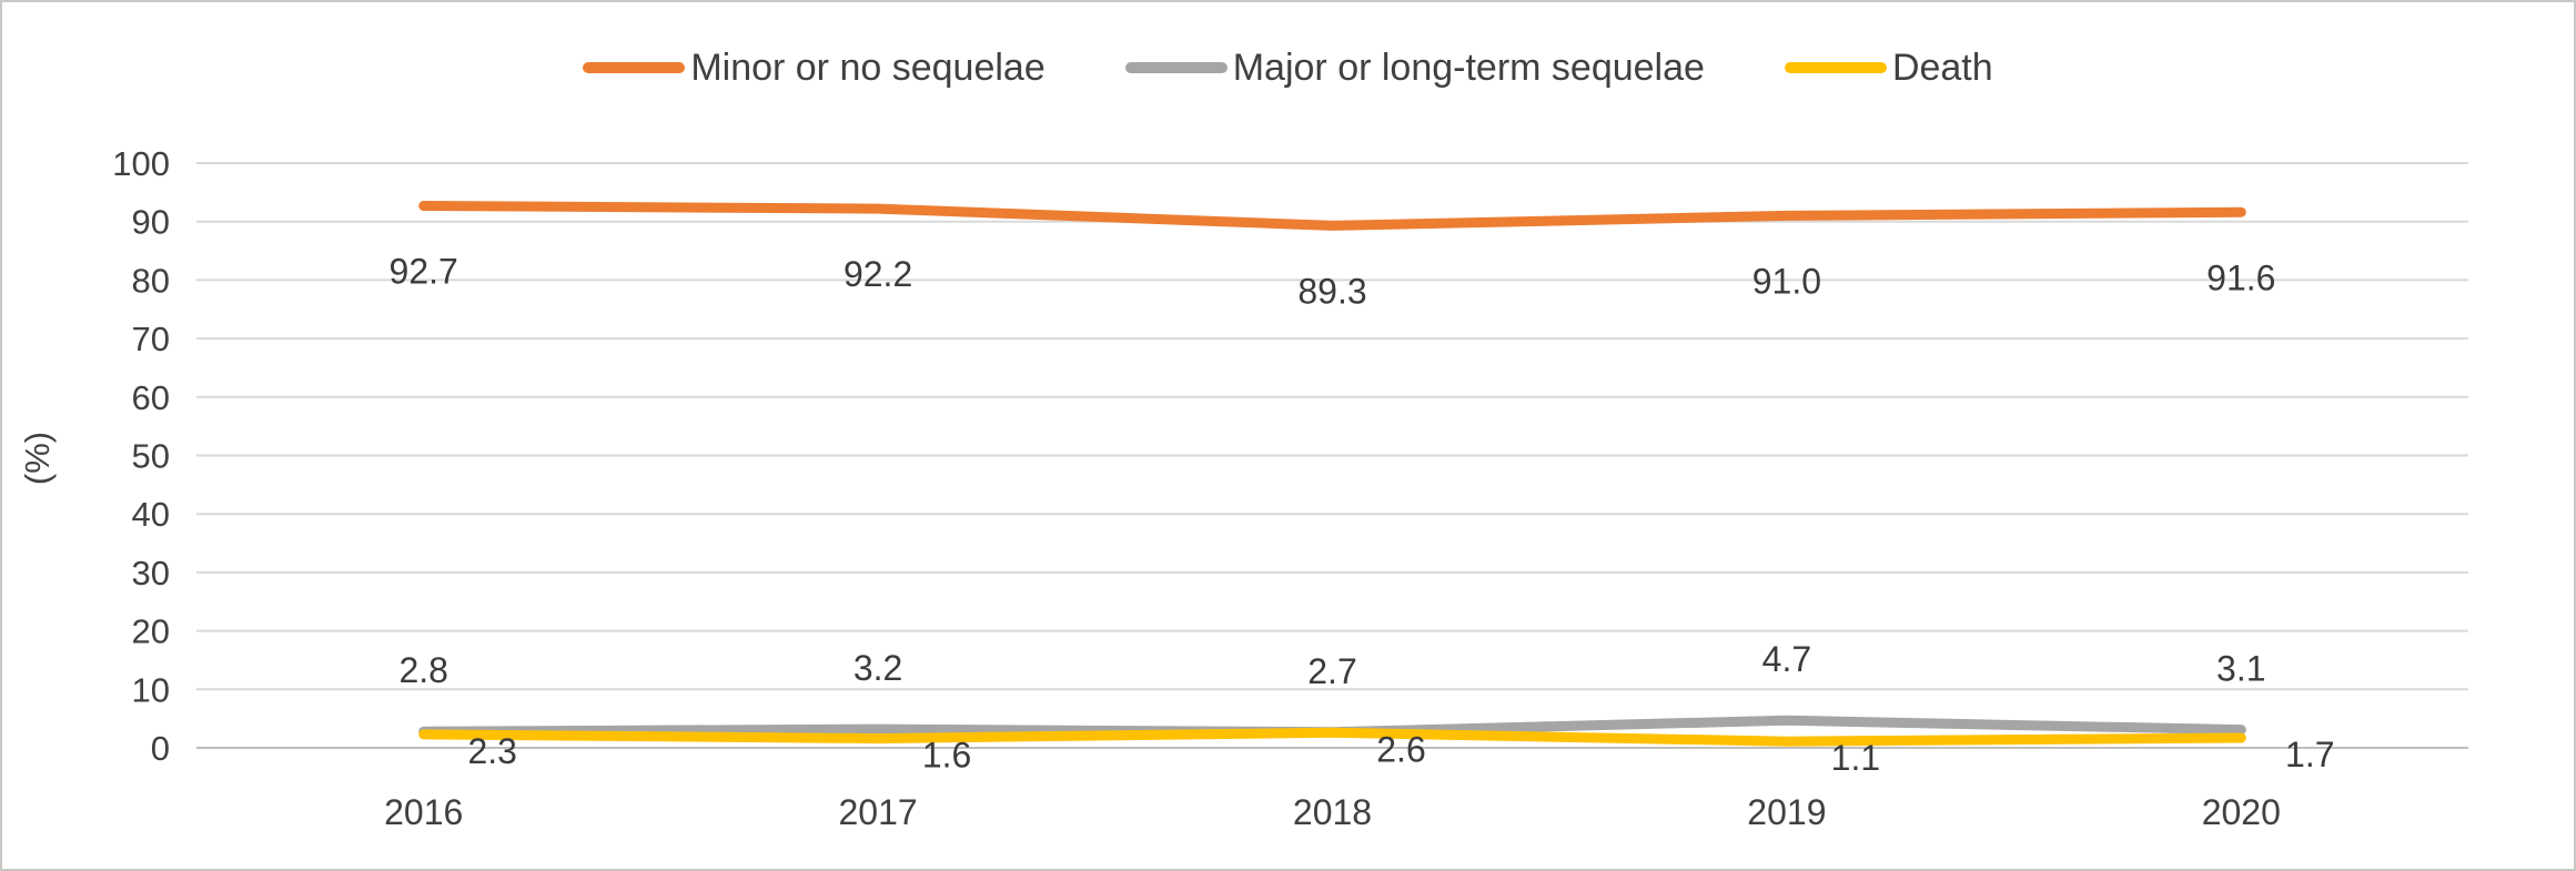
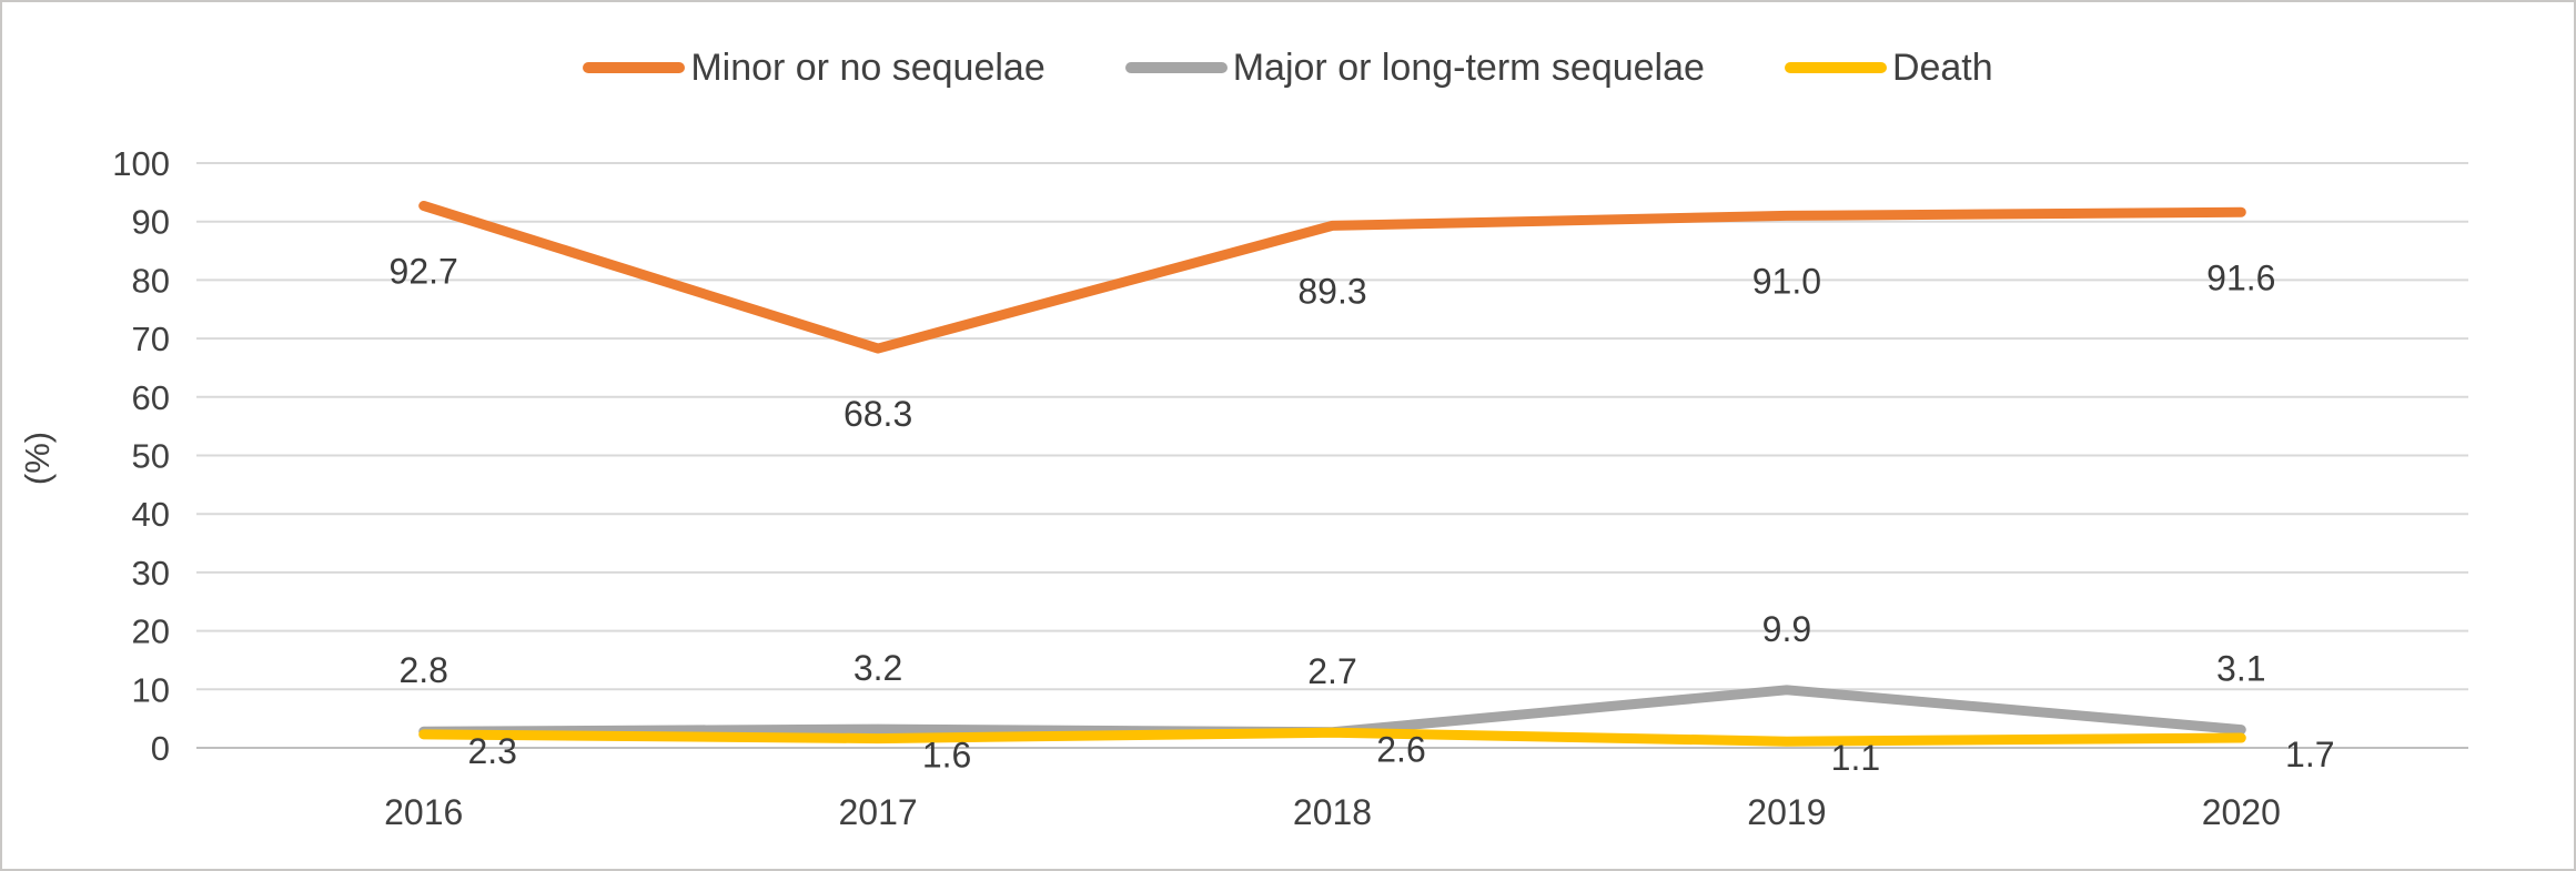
Minor or no sequelae/2017: 92.2 -> 68.3
Major or long-term sequelae/2019: 4.7 -> 9.9
